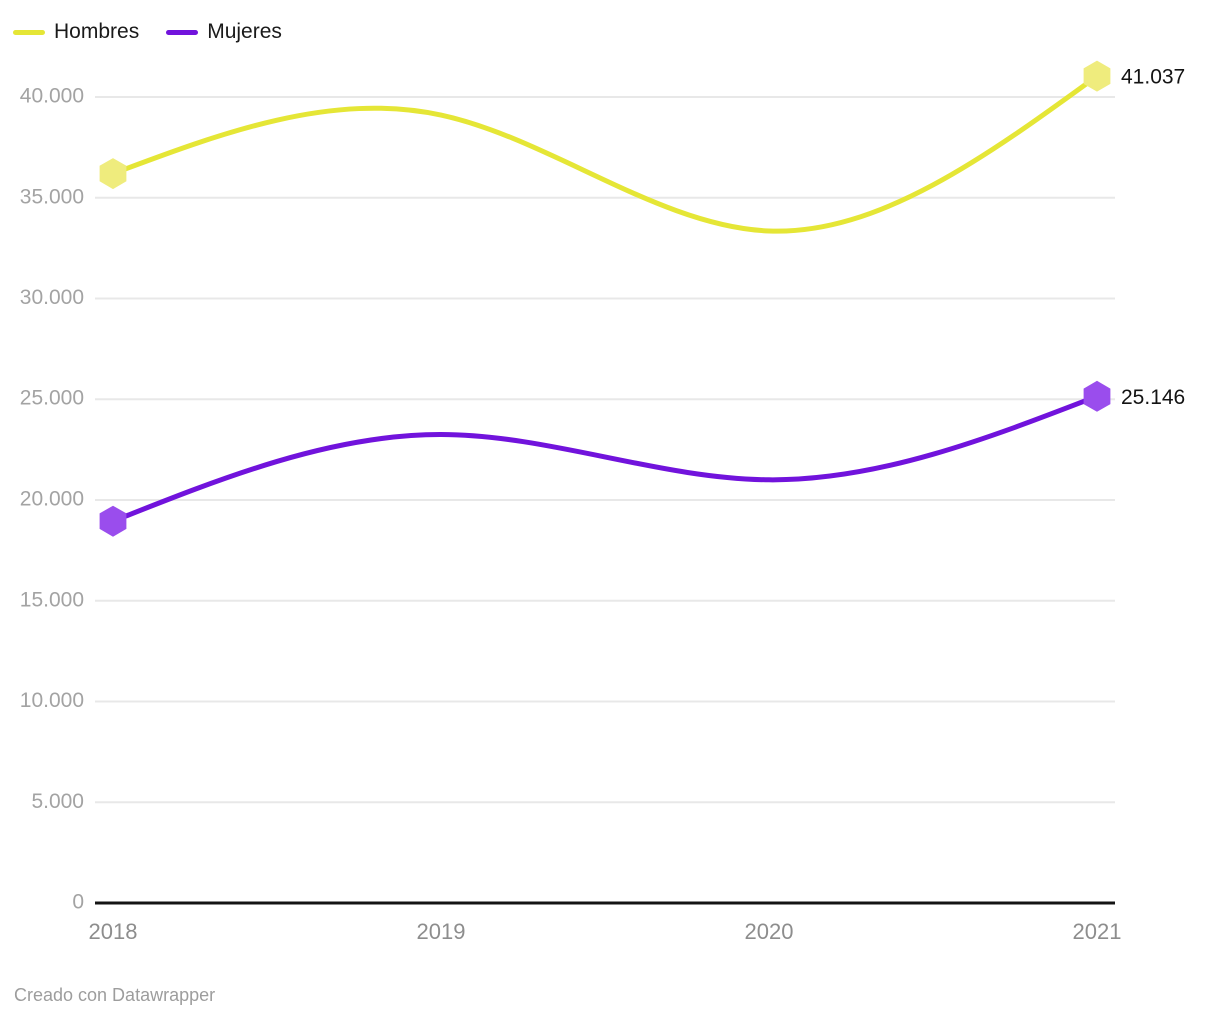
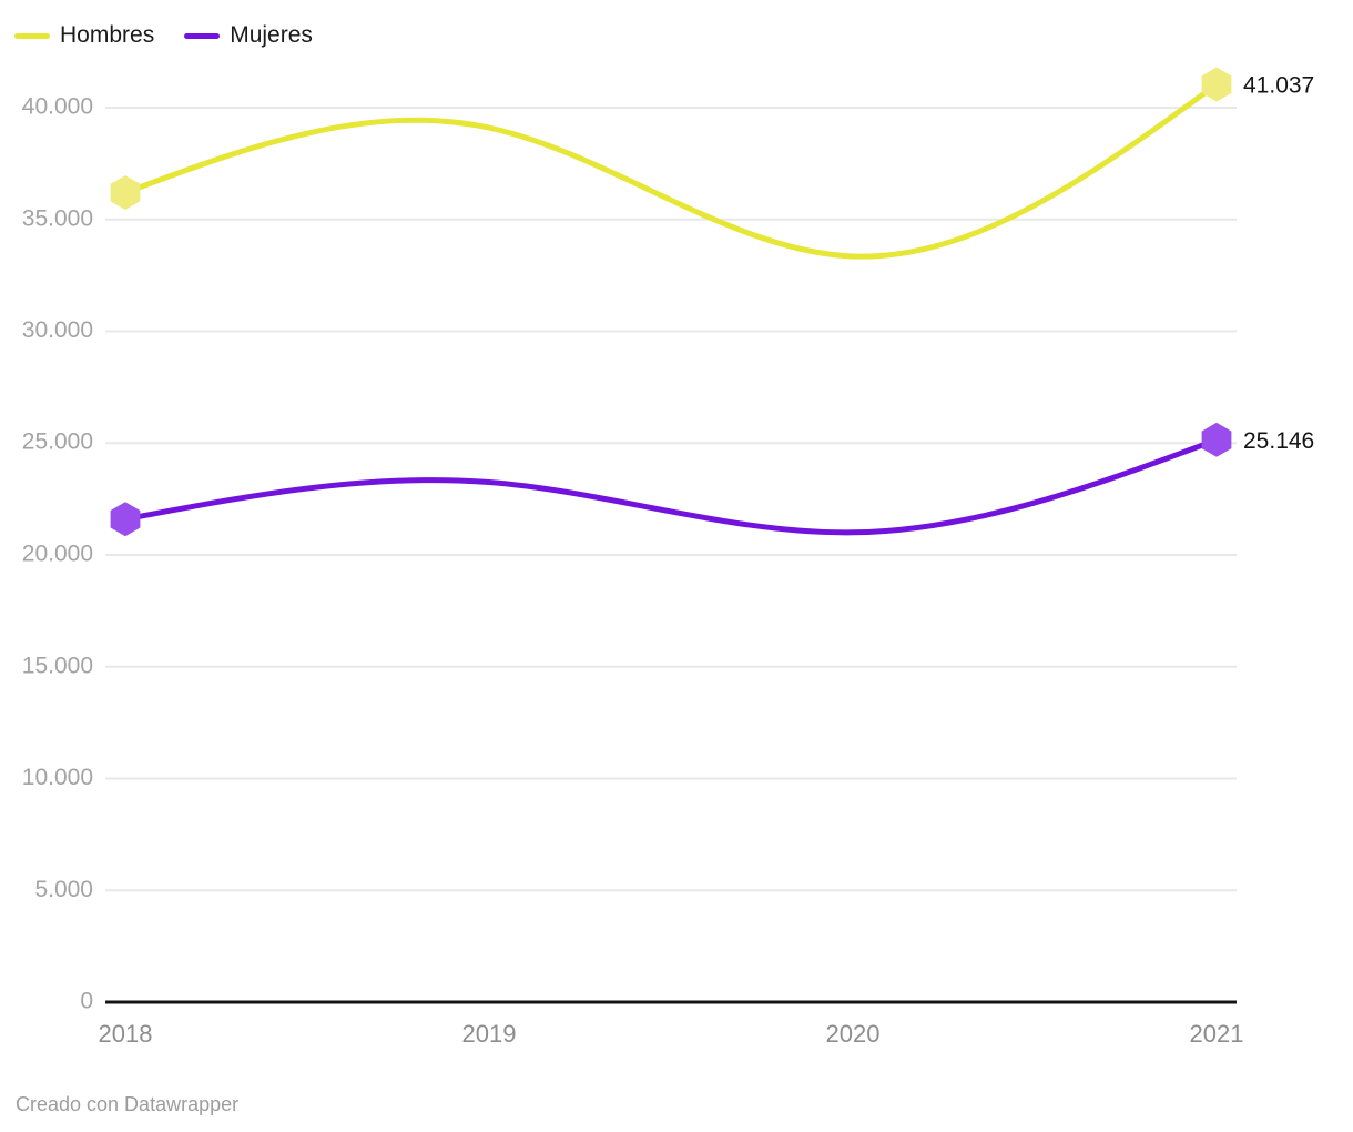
Mujeres/2018: 19000 -> 21600
